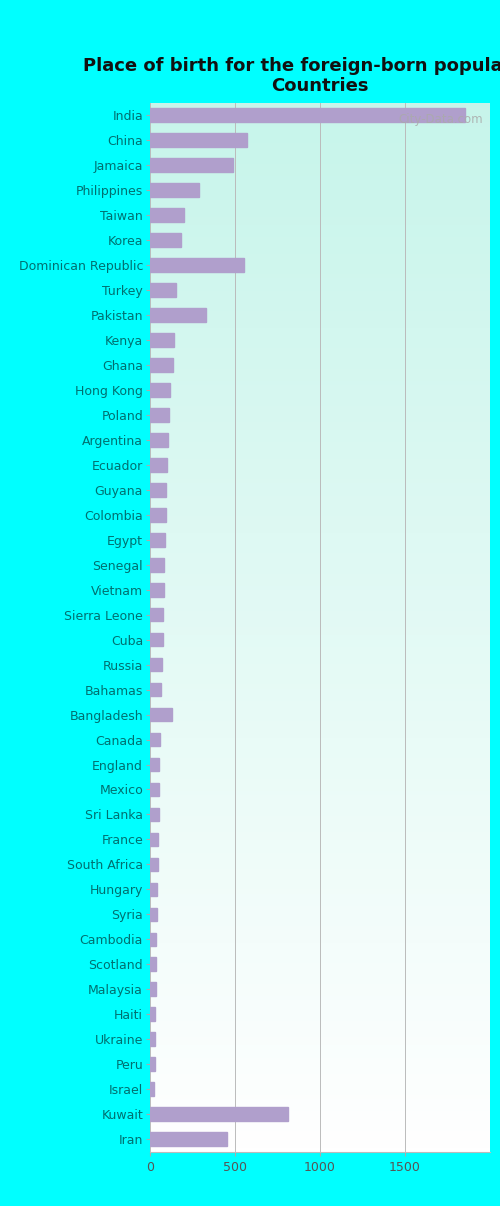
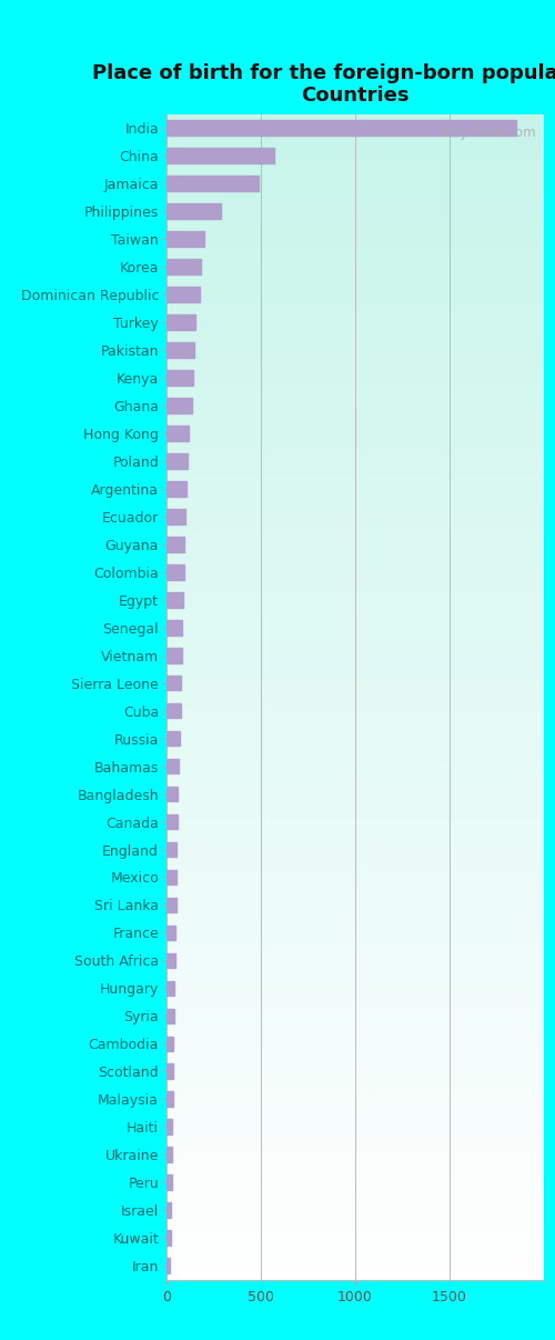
Dominican Republic: 550 -> 180
Pakistan: 330 -> 140
Bangladesh: 130 -> 60
Kuwait: 810 -> 20
Iran: 450 -> 20
